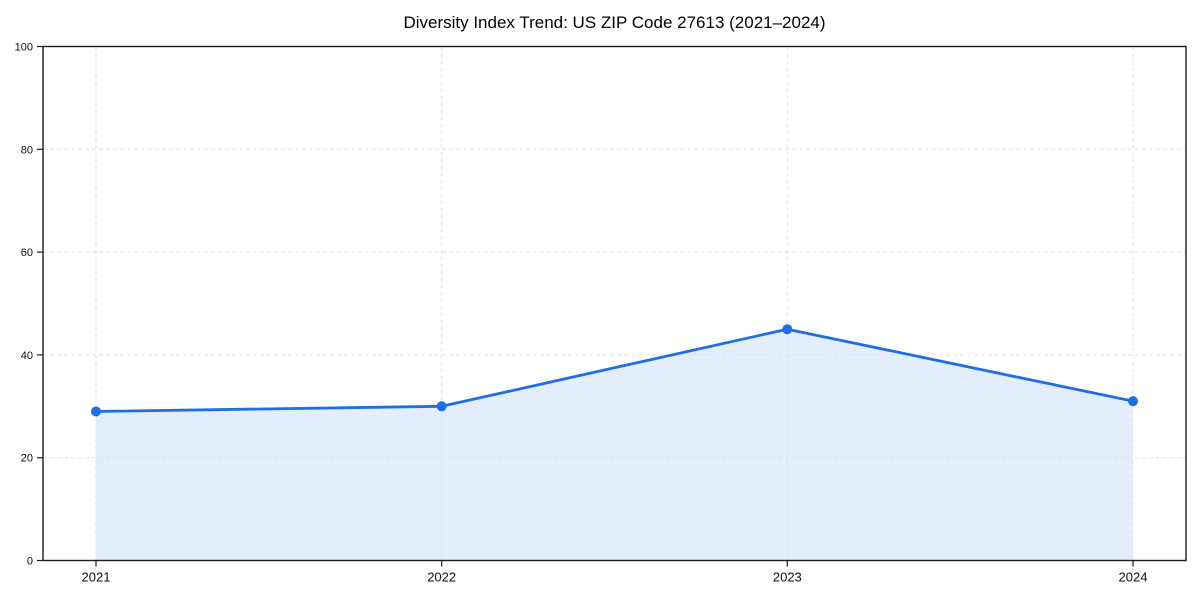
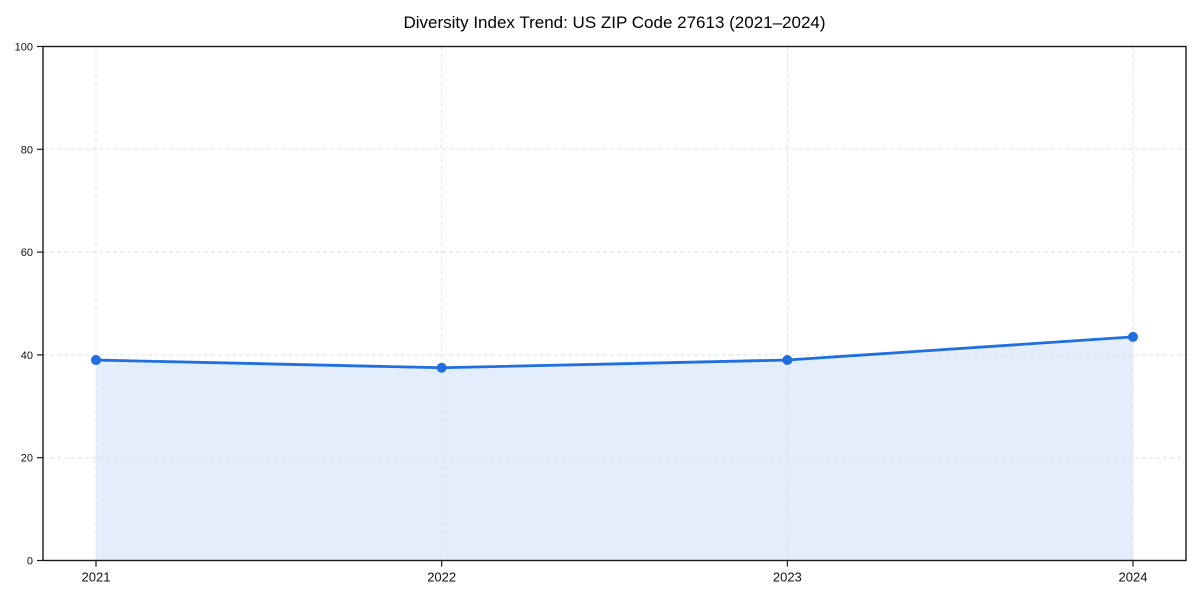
2021: 29 -> 39
2022: 30 -> 38
2023: 45 -> 39
2024: 31 -> 44
